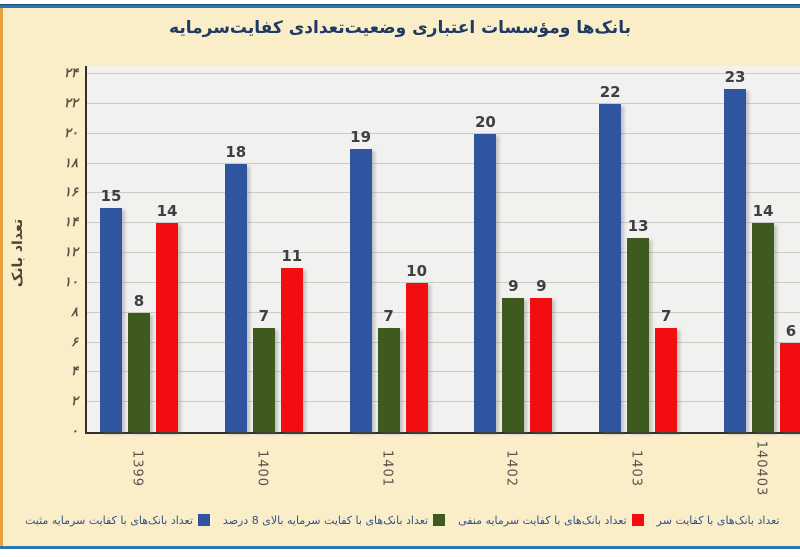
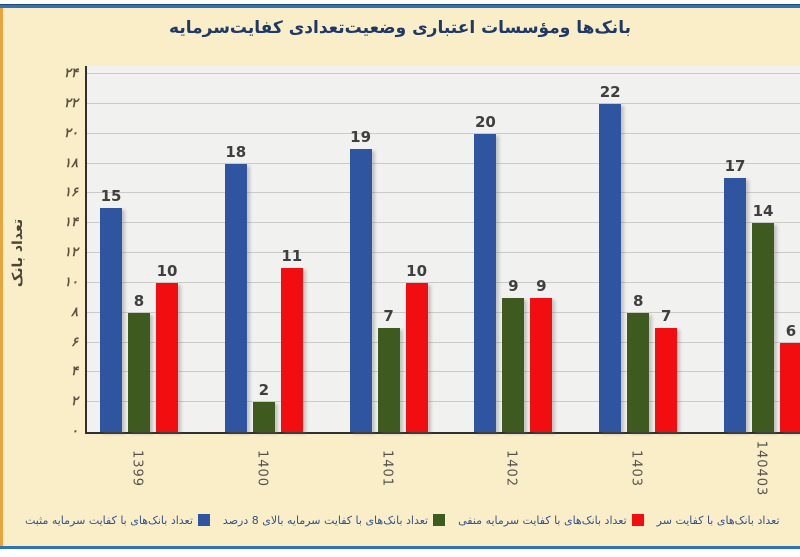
تعداد بانک‌های با کفایت سرمایه منفی/1399: 14 -> 10
تعداد بانک‌های با کفایت سرمایه بالای 8 درصد/1400: 7 -> 2
تعداد بانک‌های با کفایت سرمایه بالای 8 درصد/1403: 13 -> 8
تعداد بانک‌های با کفایت سرمایه مثبت/140403: 23 -> 17
